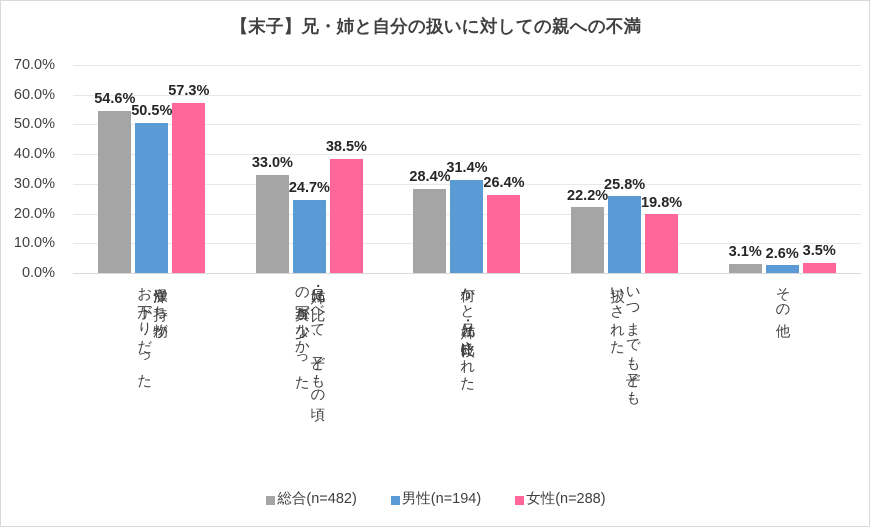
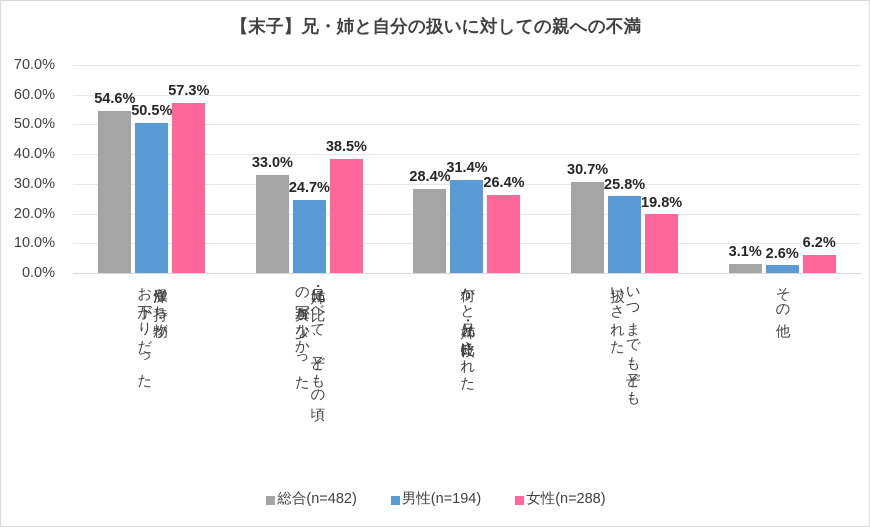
総合(n=482)/いつまでも子ども扱いされた: 22.2% -> 30.7%
女性(n=288)/その他: 3.5% -> 6.2%
